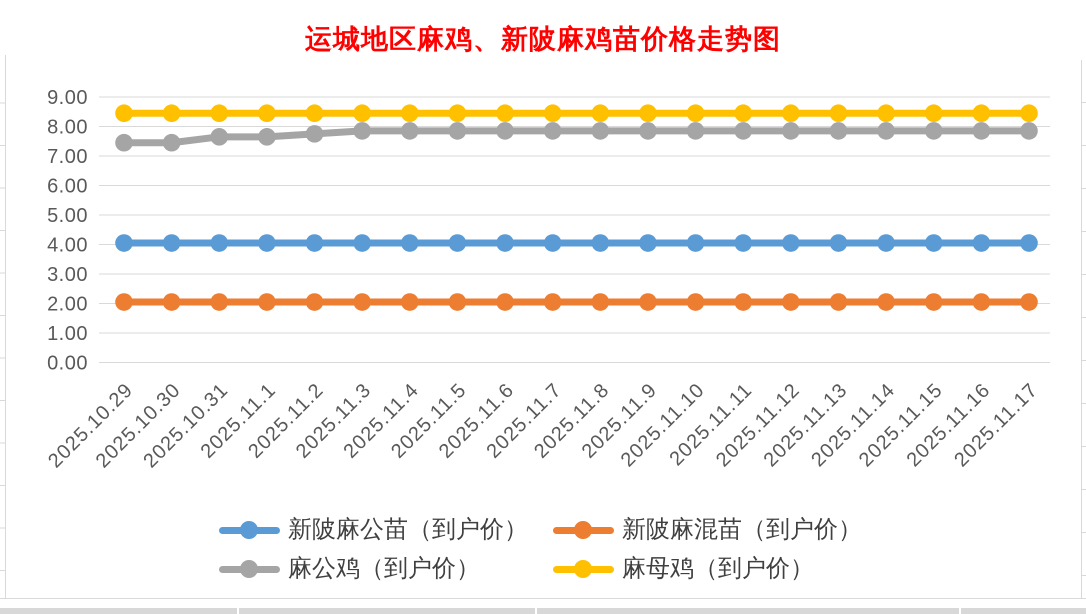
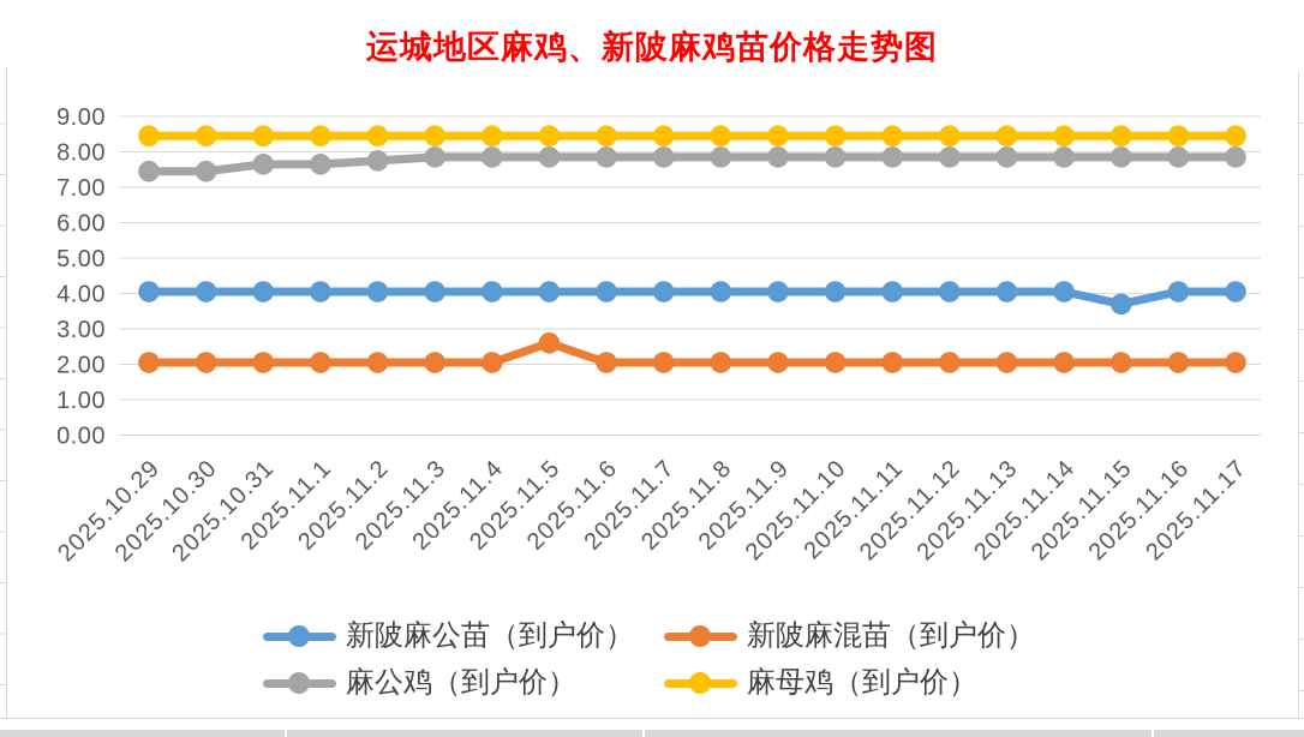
新陂麻混苗（到户价）/2025.11.5: 2.0 -> 2.6
新陂麻公苗（到户价）/2025.11.15: 4.0 -> 3.7
